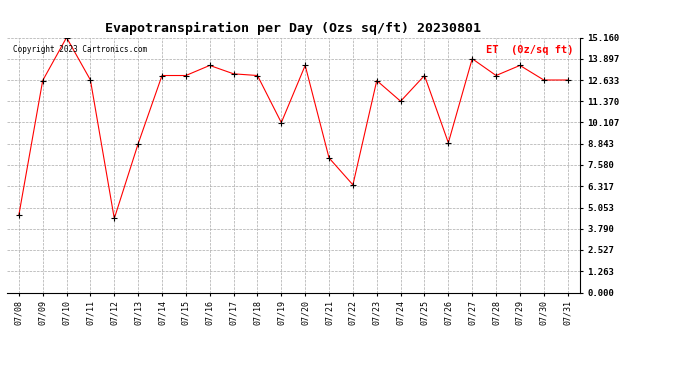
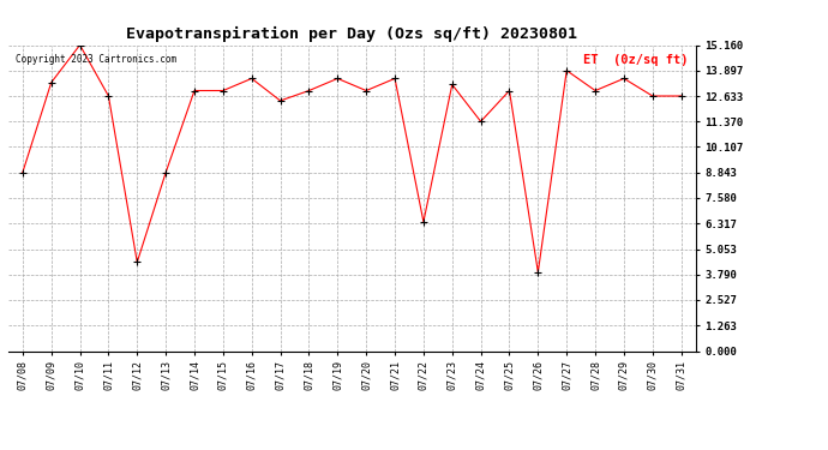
07/08: 4.6 -> 8.8
07/09: 12.6 -> 13.3
07/17: 13.0 -> 12.4
07/19: 10.1 -> 13.5
07/20: 13.5 -> 12.9
07/21: 8.0 -> 13.5
07/23: 12.6 -> 13.2
07/26: 8.9 -> 3.9
